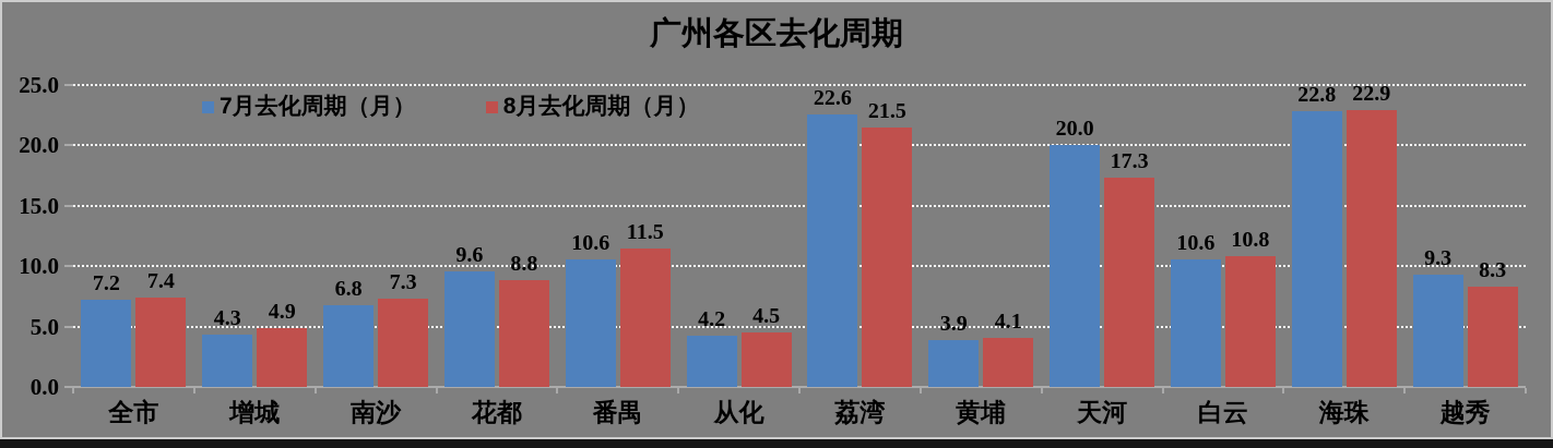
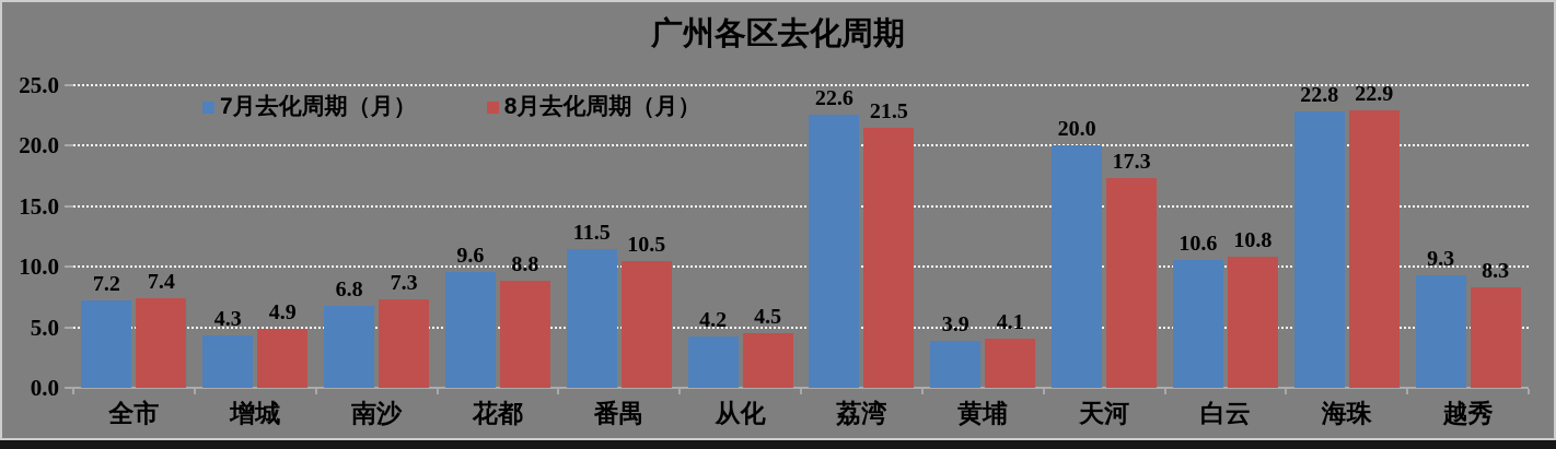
7月去化周期（月）/番禺: 10.6 -> 11.5
8月去化周期（月）/番禺: 11.5 -> 10.5
